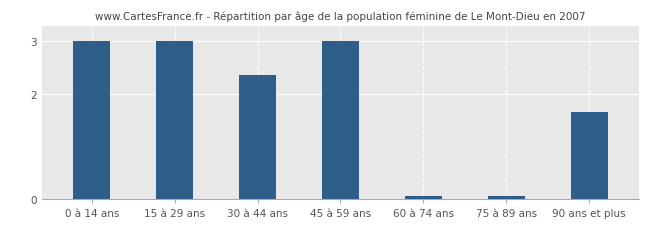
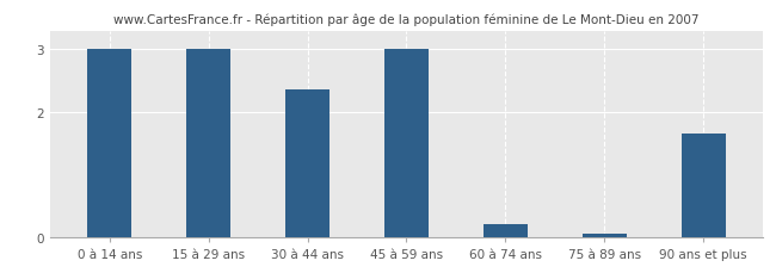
60 à 74 ans: 0.05 -> 0.20
